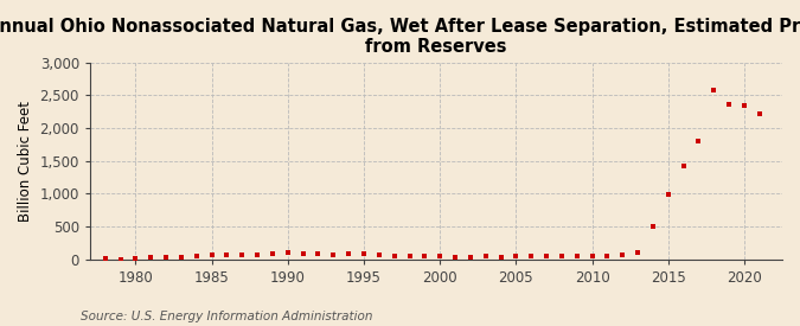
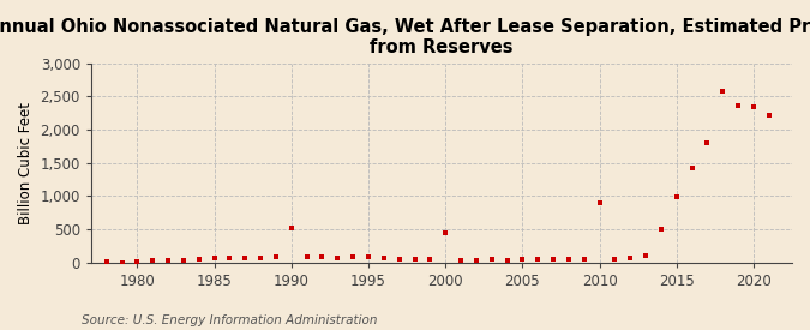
1990: 100 -> 520
2000: 40 -> 440
2010: 50 -> 900
